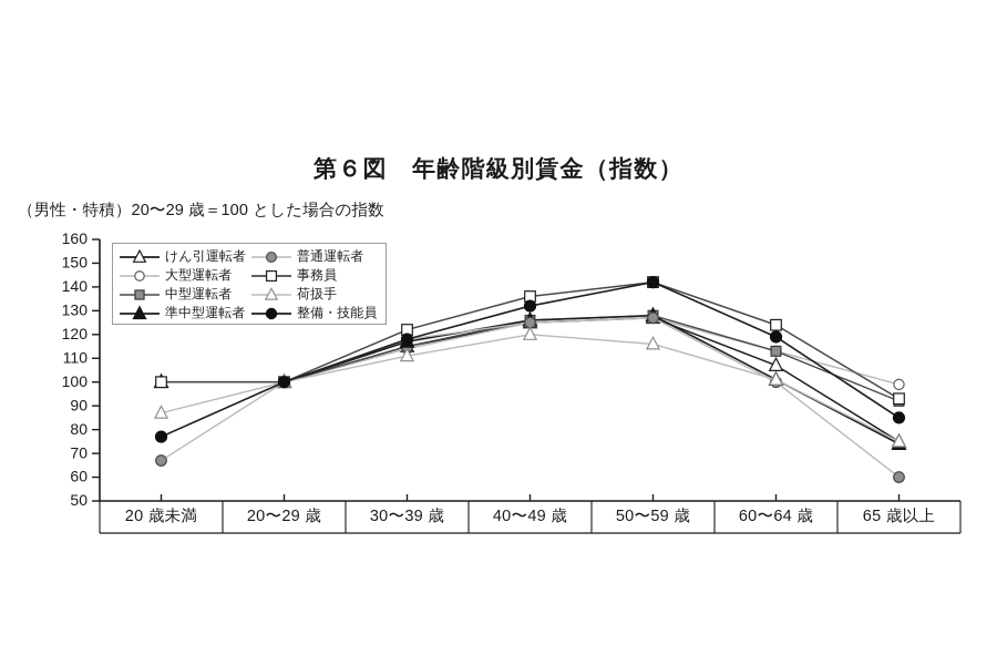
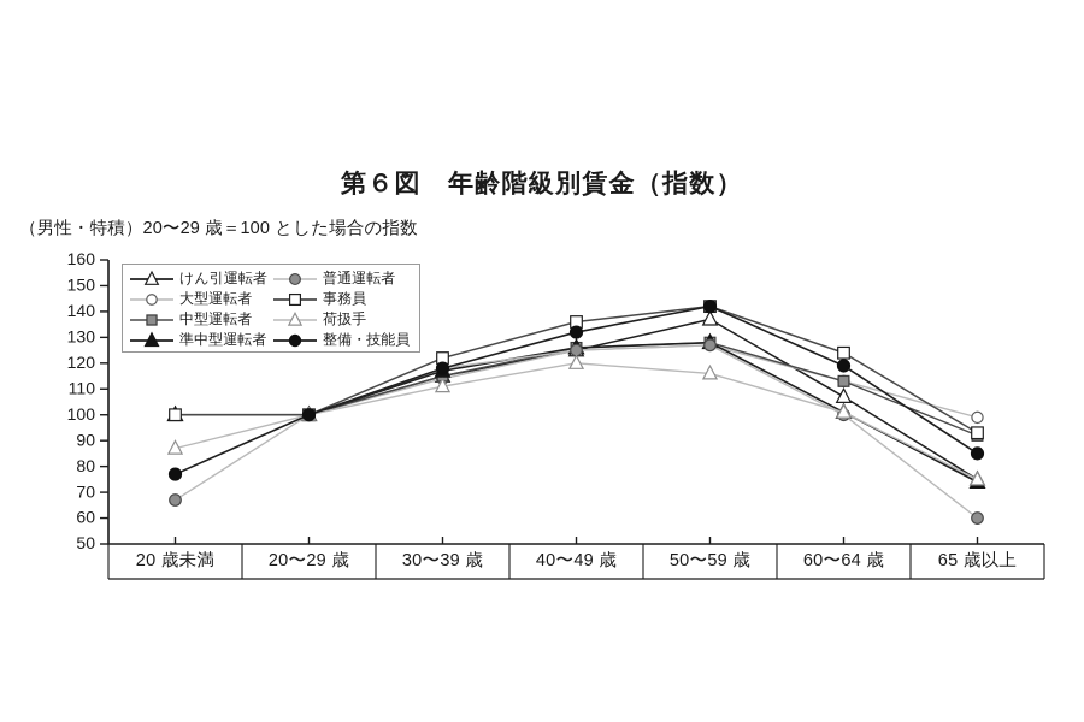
けん引運転者/50〜59 歳: 127 -> 137
